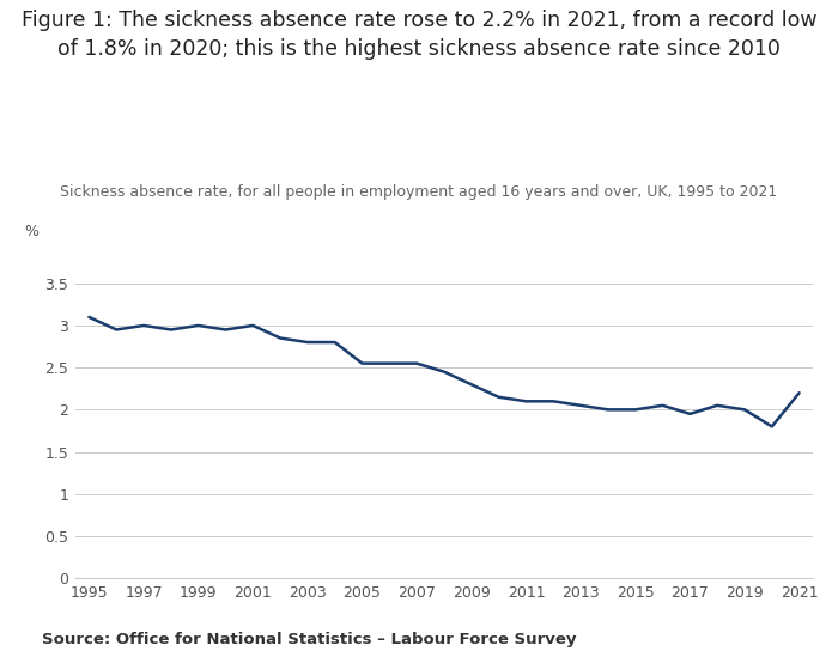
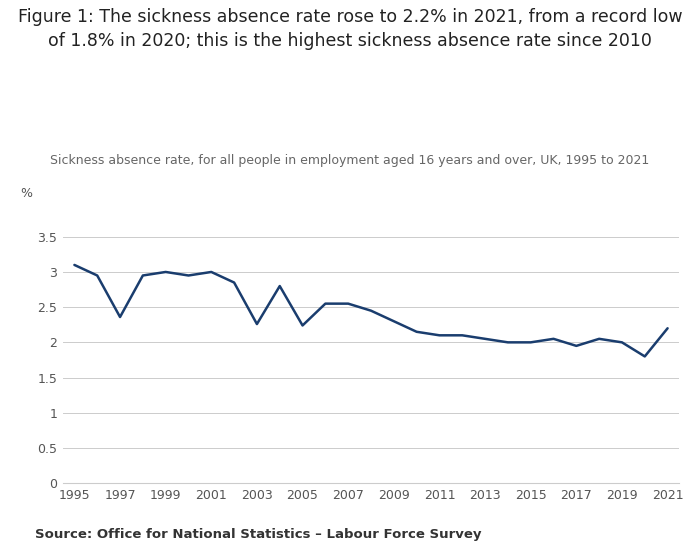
1997: 3.00 -> 2.36
2003: 2.80 -> 2.26
2005: 2.55 -> 2.24
